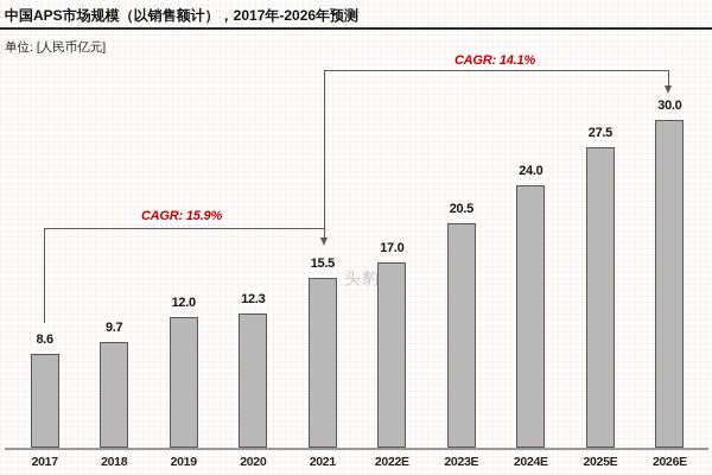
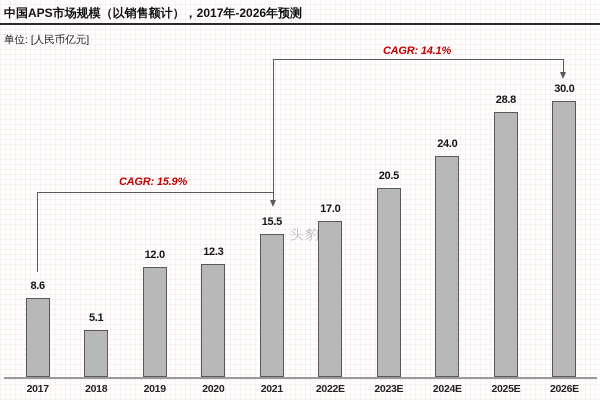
2018: 9.7 -> 5.1
2025E: 27.5 -> 28.8
